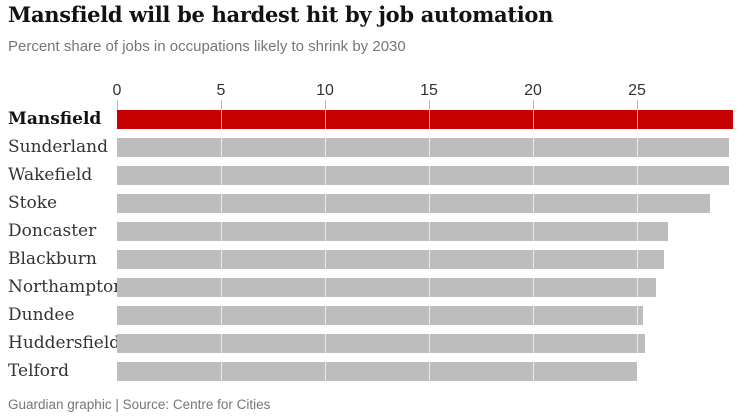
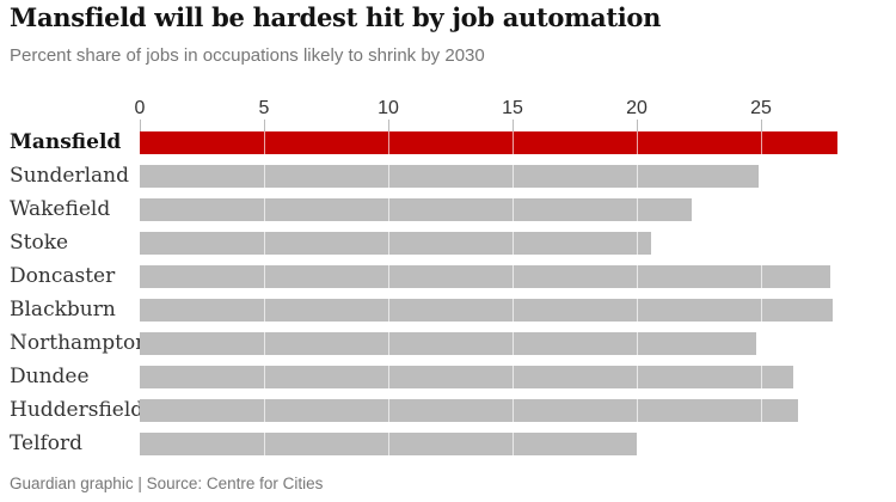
Mansfield: 29.6 -> 28.1
Sunderland: 29.4 -> 24.9
Wakefield: 29.4 -> 22.2
Stoke: 28.5 -> 20.6
Doncaster: 26.5 -> 27.8
Blackburn: 26.3 -> 27.9
Northampton: 25.9 -> 24.8
Dundee: 25.3 -> 26.3
Huddersfield: 25.4 -> 26.5
Telford: 25.0 -> 20.0
